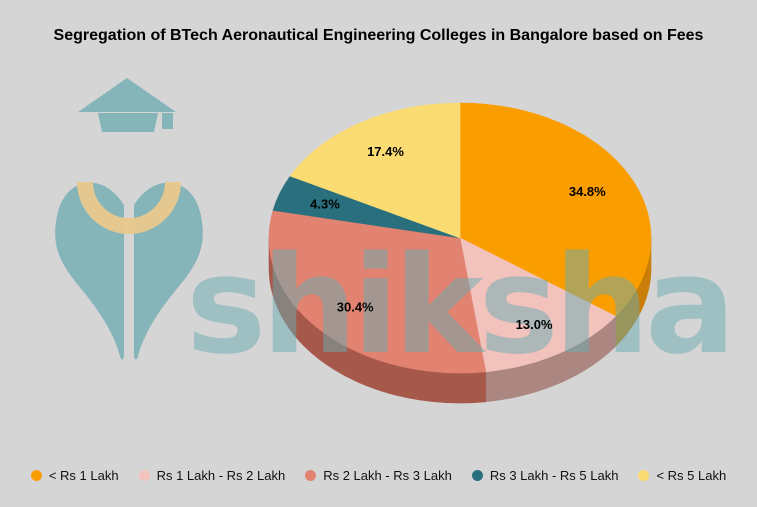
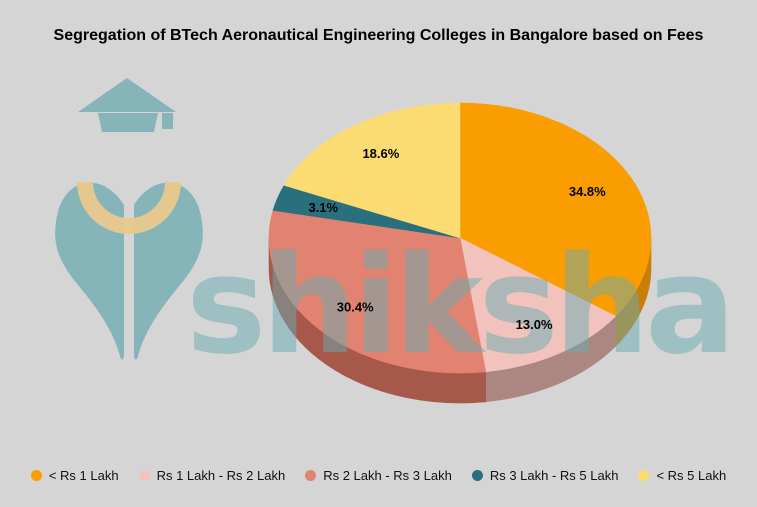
Rs 3 Lakh - Rs 5 Lakh: 4.3% -> 3.1%
< Rs 5 Lakh: 17.4% -> 18.6%
